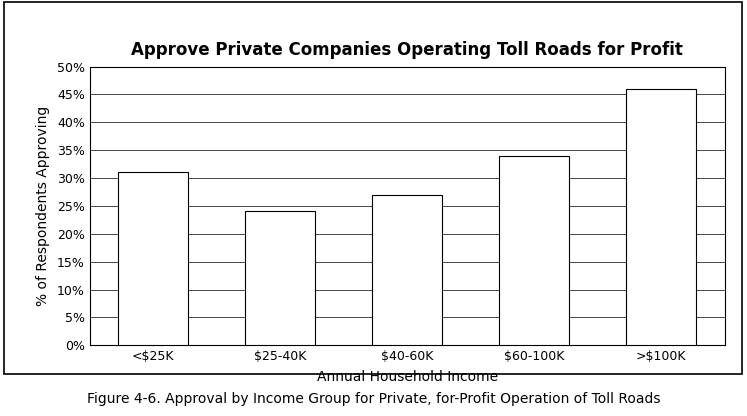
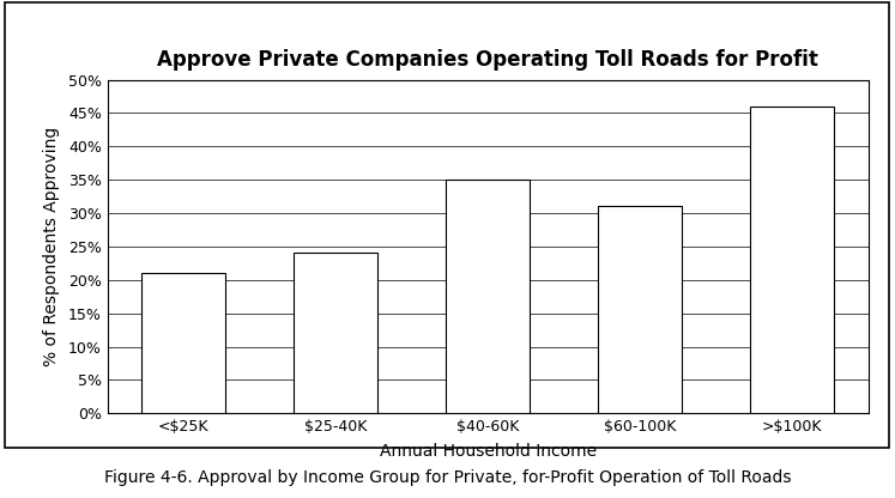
<$25K: 31% -> 21%
$40-60K: 27% -> 35%
$60-100K: 34% -> 31%
